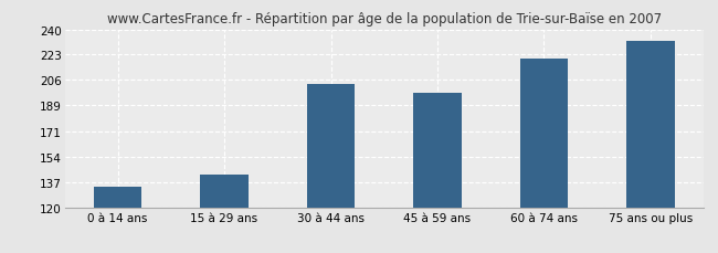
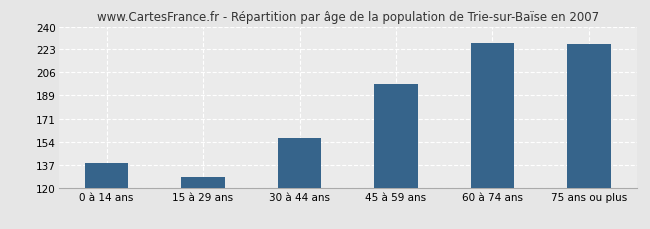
0 à 14 ans: 134 -> 138
15 à 29 ans: 142 -> 128
30 à 44 ans: 203 -> 157
60 à 74 ans: 220 -> 228
75 ans ou plus: 232 -> 227
